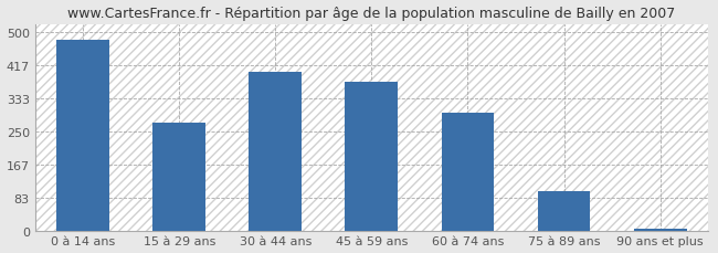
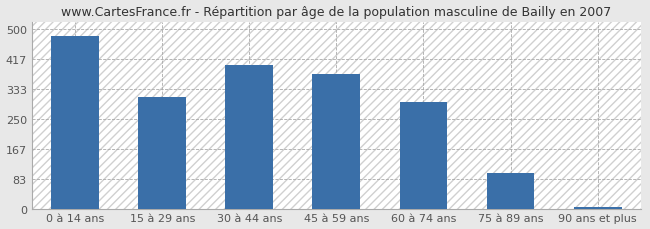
15 à 29 ans: 272 -> 310
